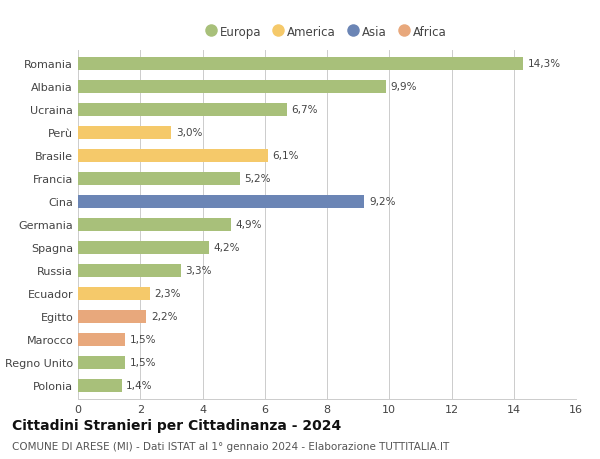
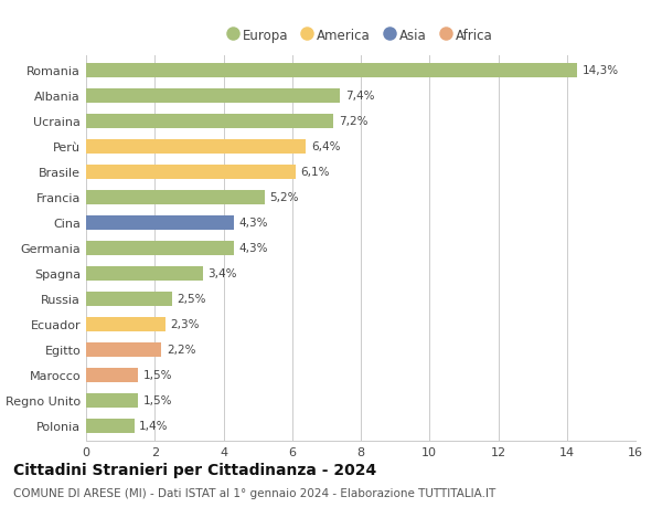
Albania: 9,9% -> 7,4%
Ucraina: 6,7% -> 7,2%
Perù: 3,0% -> 6,4%
Cina: 9,2% -> 4,3%
Germania: 4,9% -> 4,3%
Spagna: 4,2% -> 3,4%
Russia: 3,3% -> 2,5%
